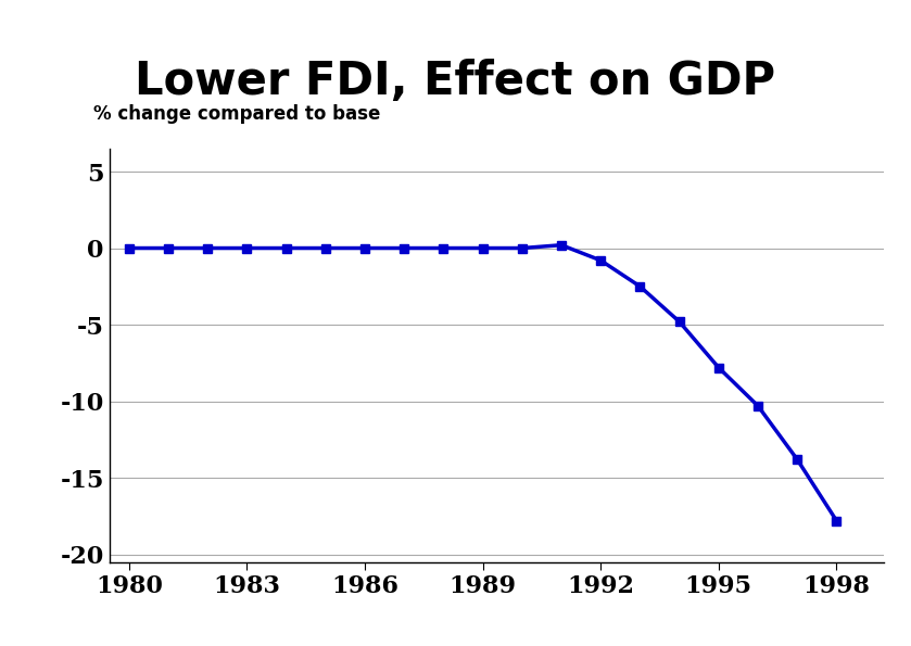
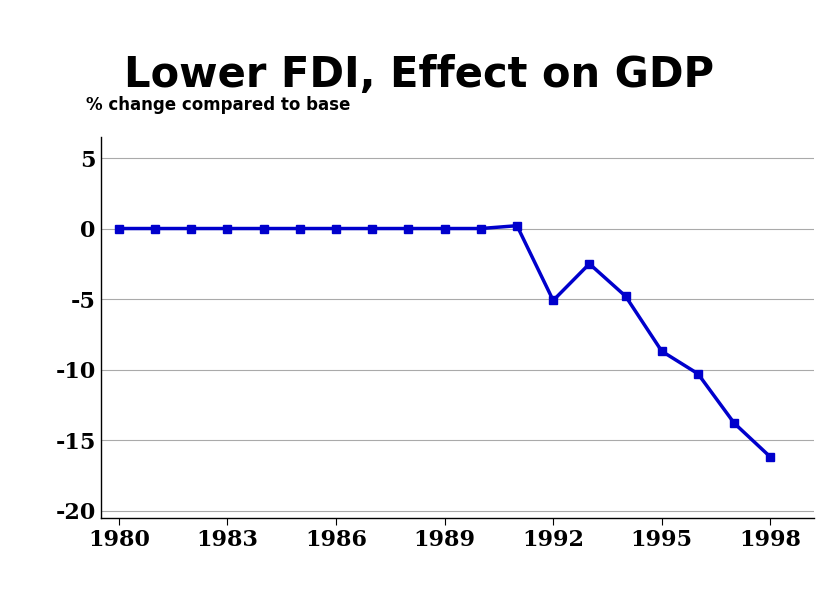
1992: -0.8 -> -5.1
1995: -7.8 -> -8.7
1998: -17.8 -> -16.2
